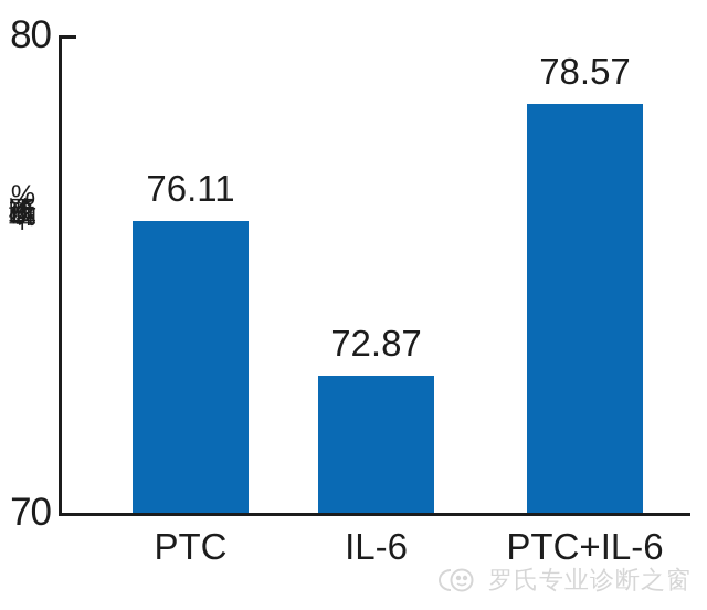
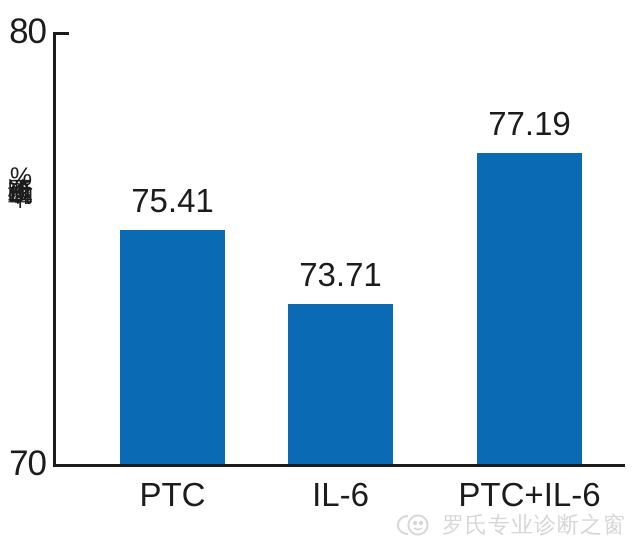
PTC: 76.11 -> 75.41
IL-6: 72.87 -> 73.71
PTC+IL-6: 78.57 -> 77.19
